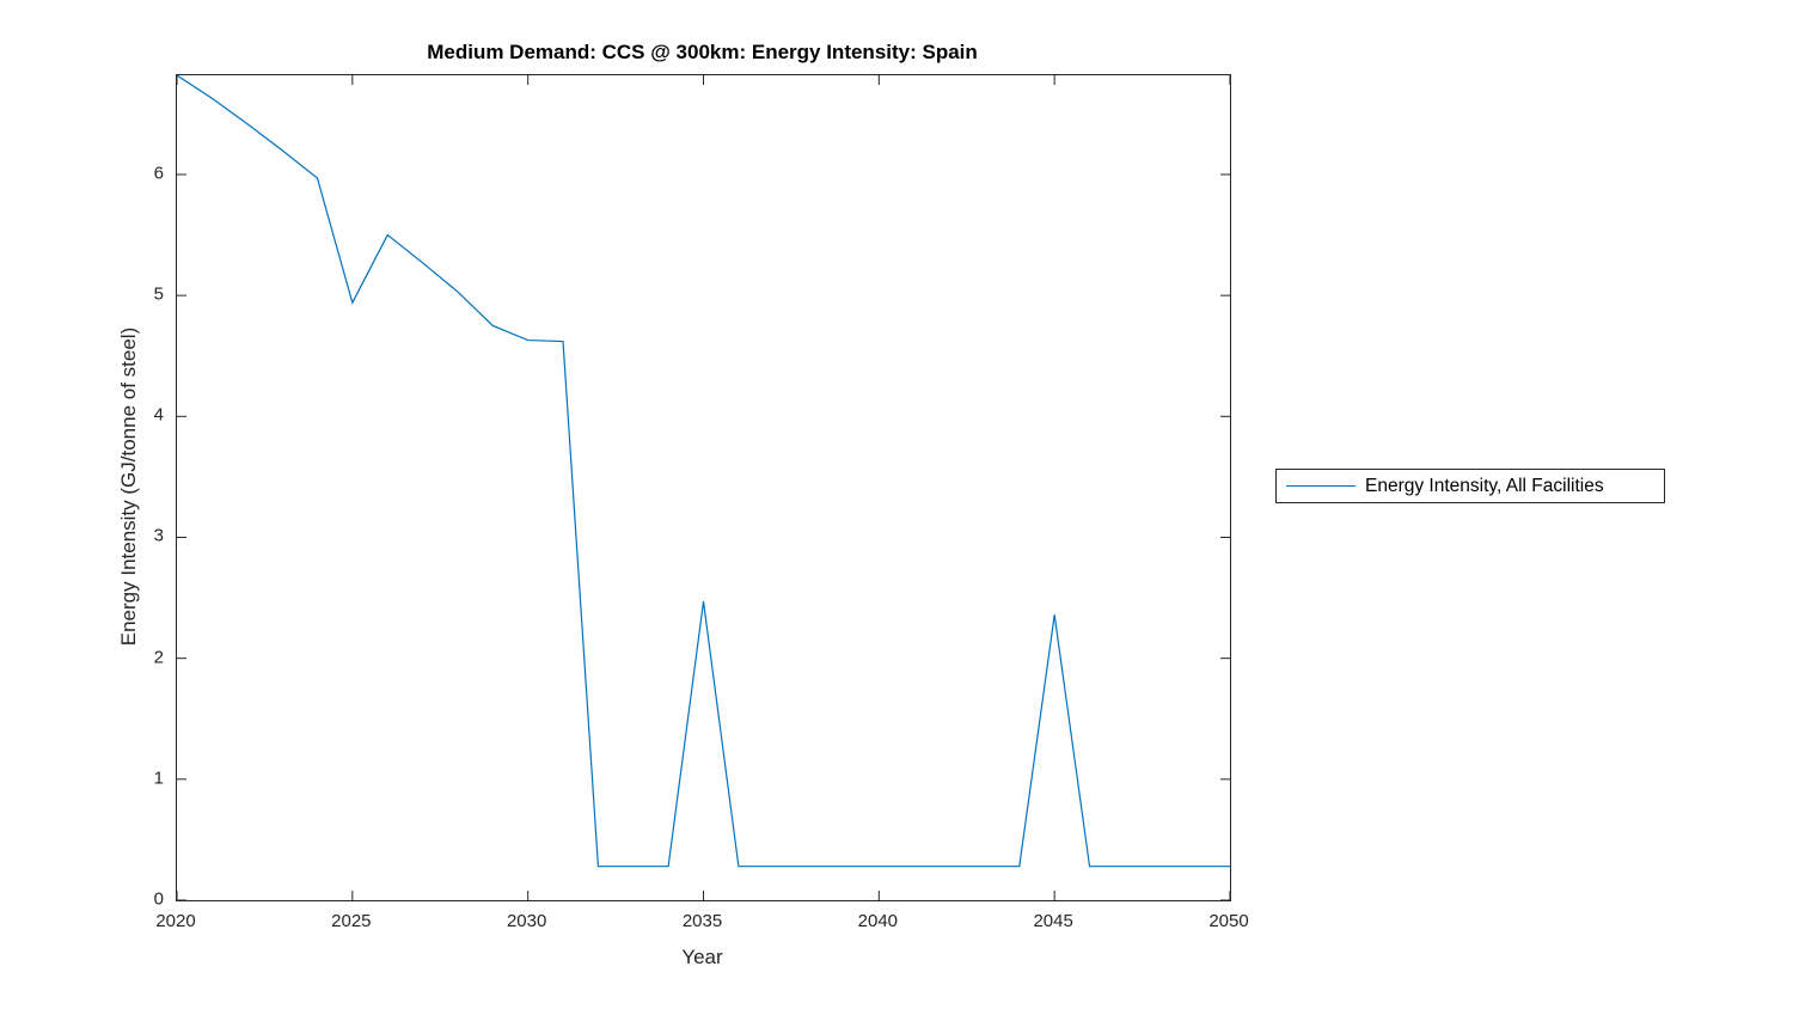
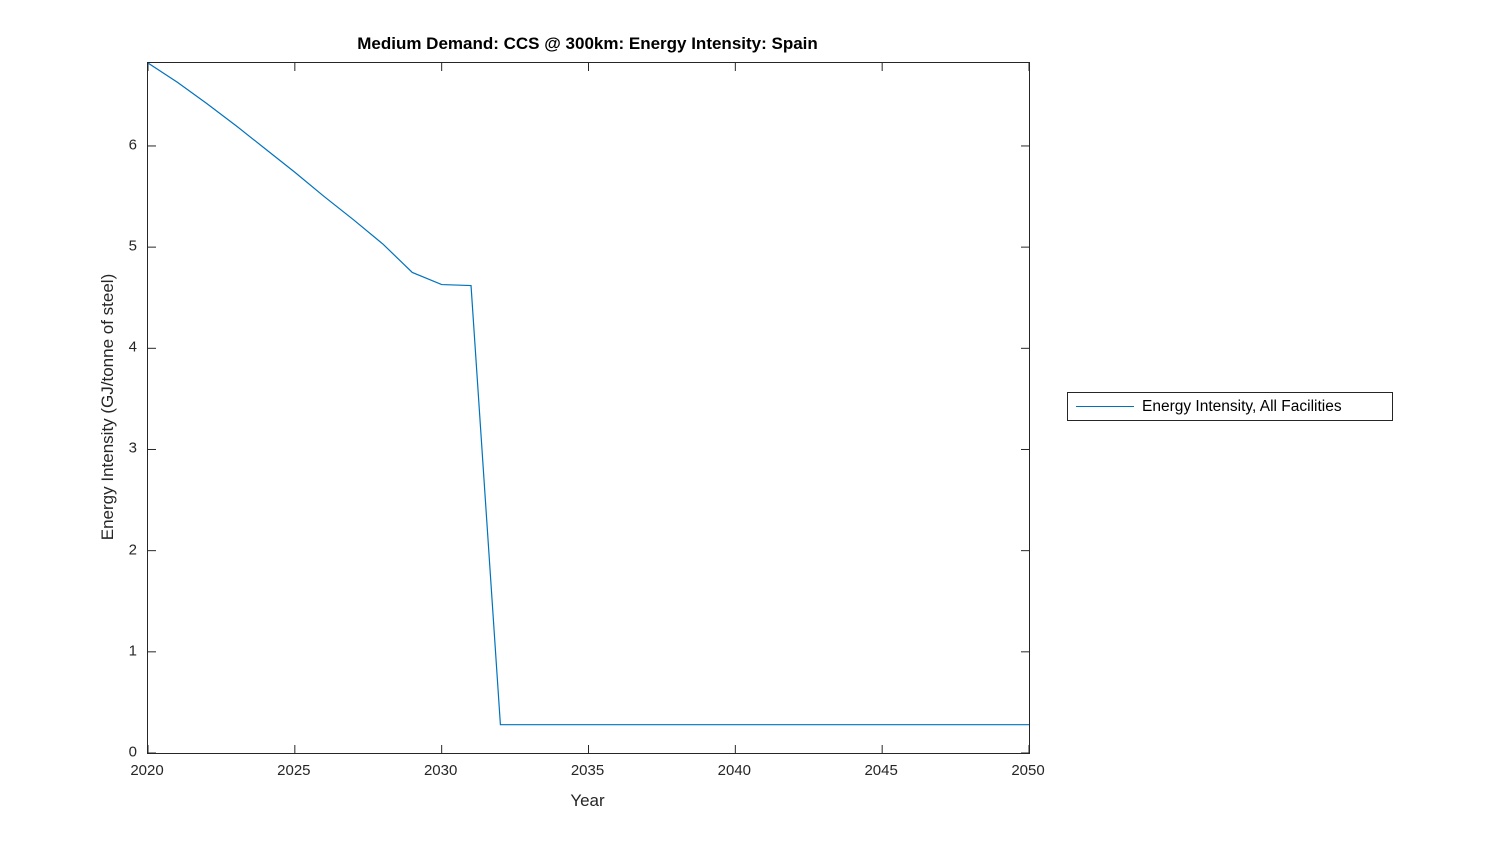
2025: 4.94 -> 5.74
2035: 2.47 -> 0.28
2045: 2.36 -> 0.28
